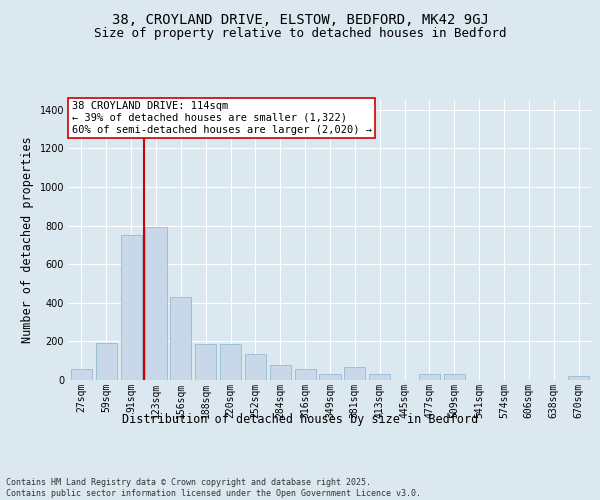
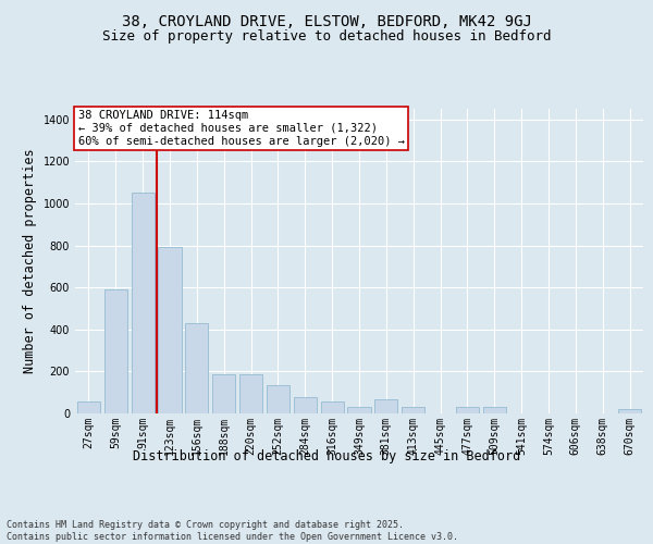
59sqm: 190 -> 590
91sqm: 750 -> 1050
